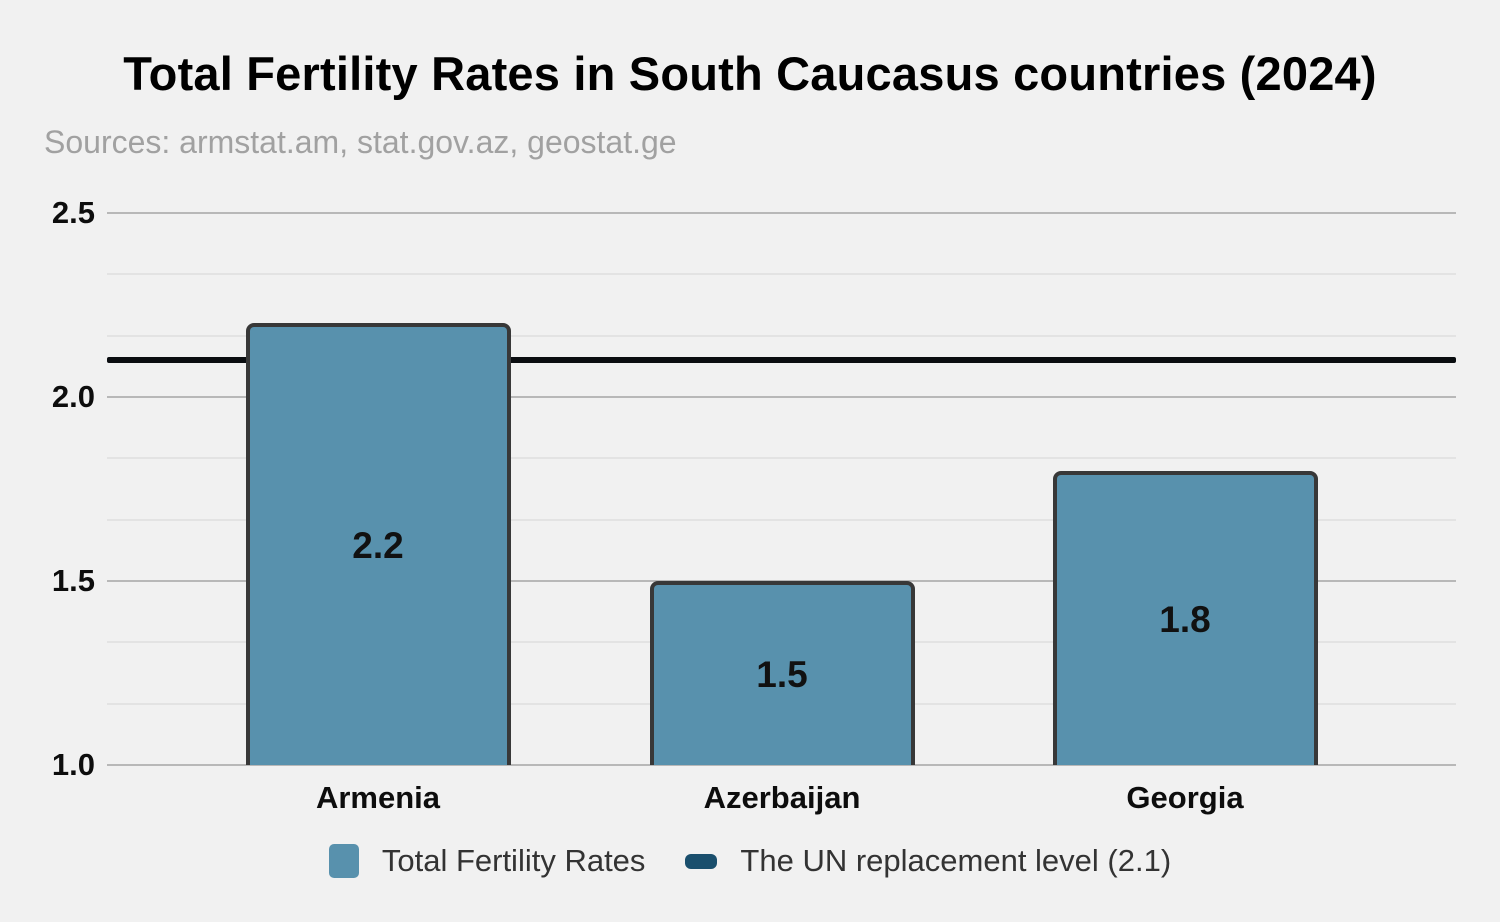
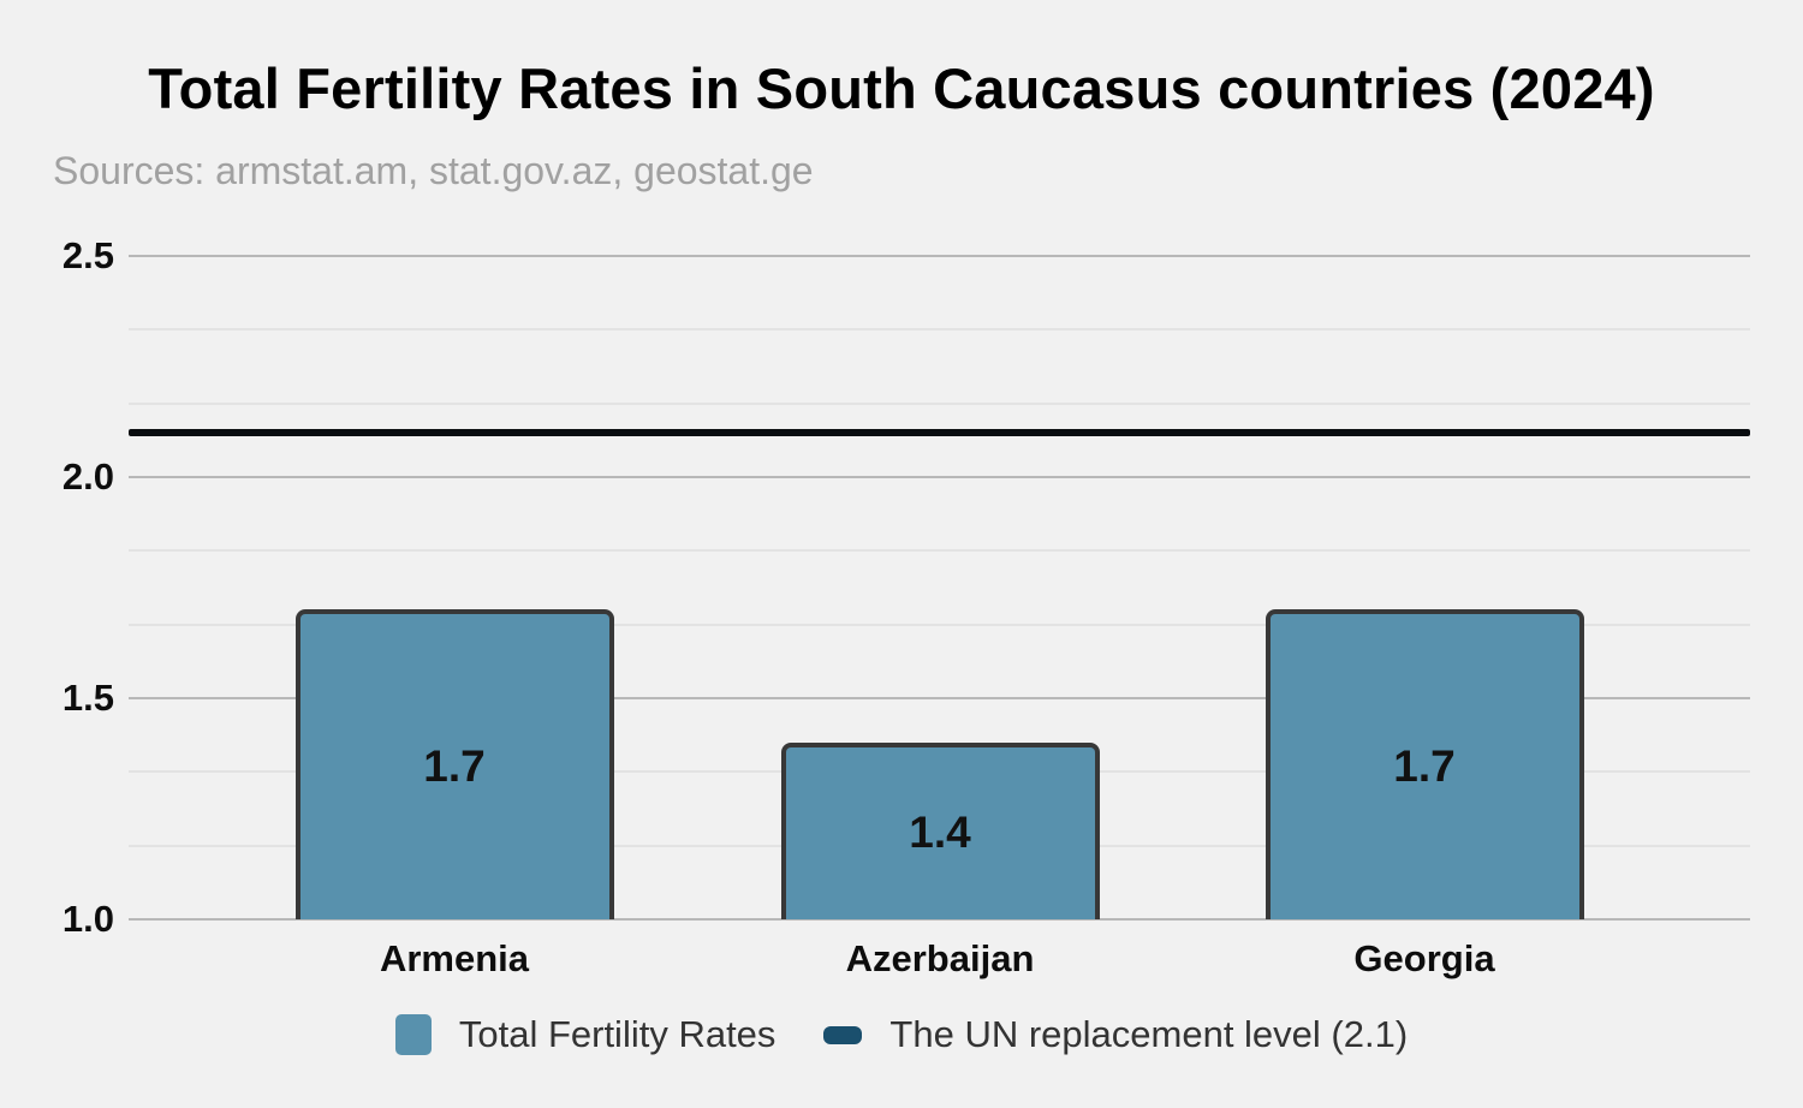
Armenia: 2.2 -> 1.7
Azerbaijan: 1.5 -> 1.4
Georgia: 1.8 -> 1.7
